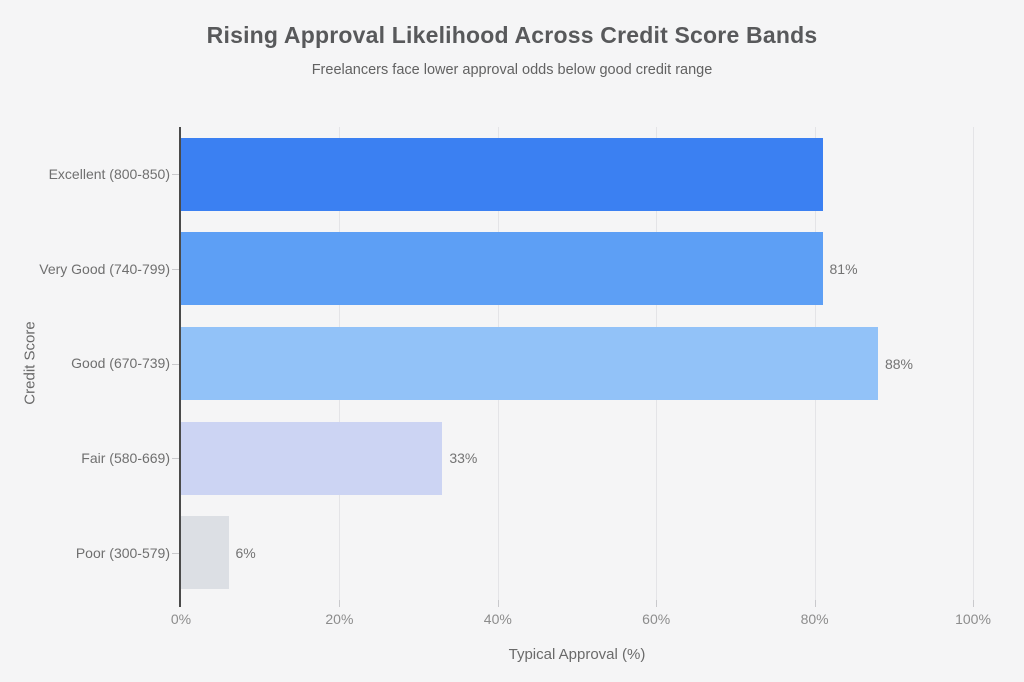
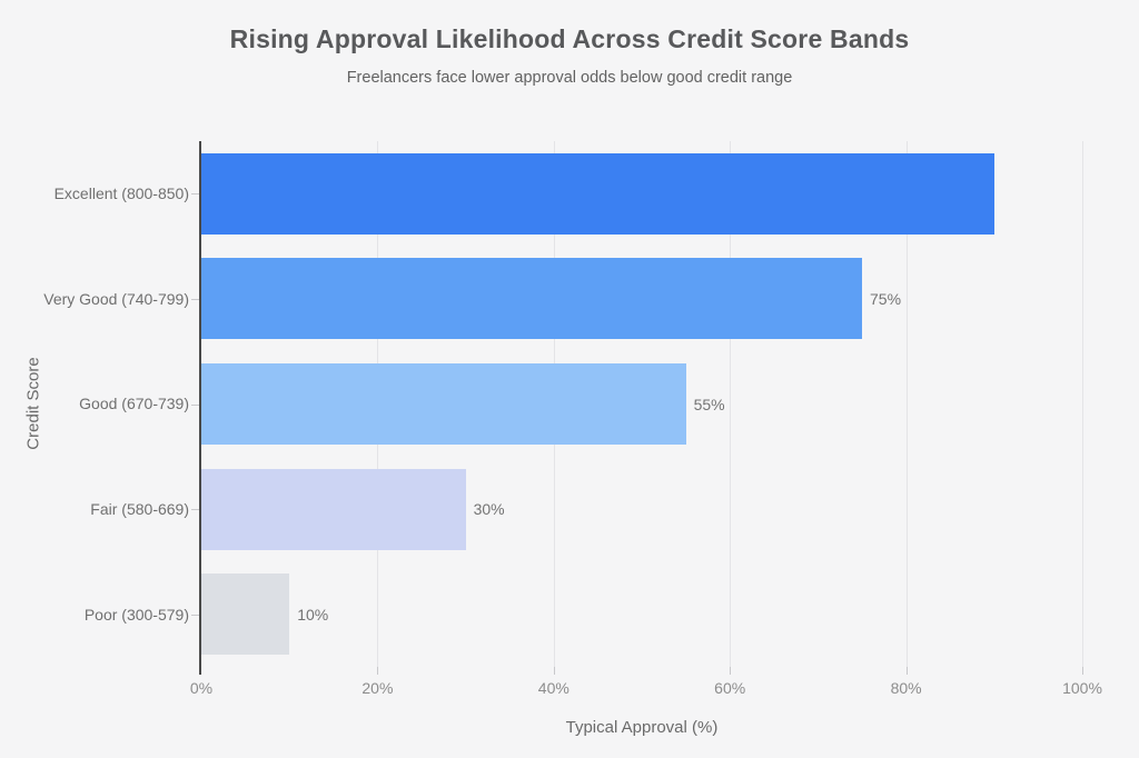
Excellent (800-850): 81% -> 90%
Very Good (740-799): 81% -> 75%
Good (670-739): 88% -> 55%
Fair (580-669): 33% -> 30%
Poor (300-579): 6% -> 10%
